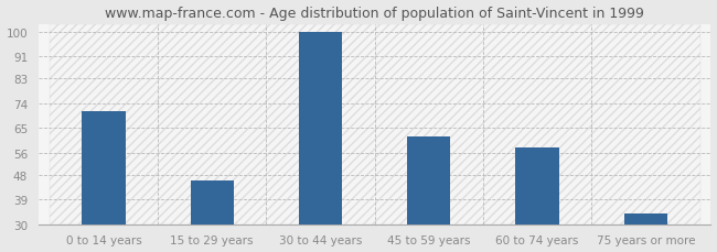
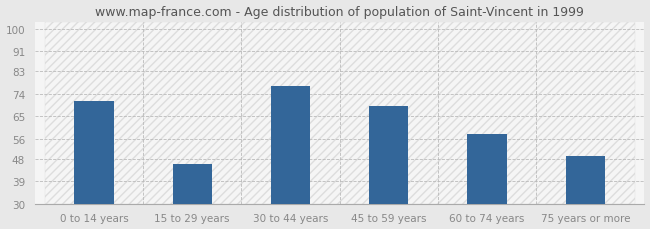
30 to 44 years: 100 -> 77
45 to 59 years: 62 -> 69
75 years or more: 34 -> 49
